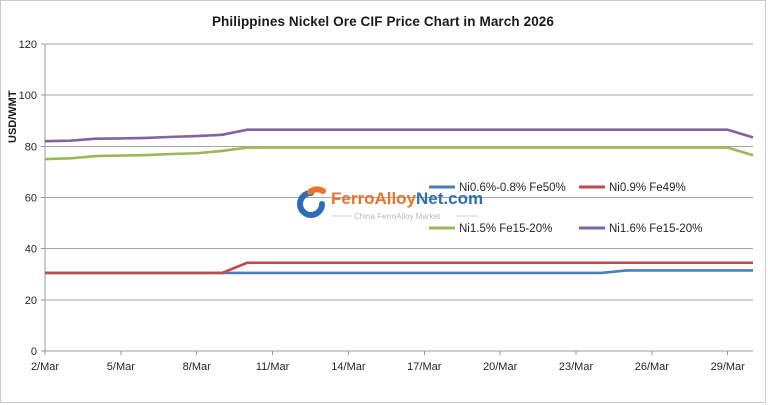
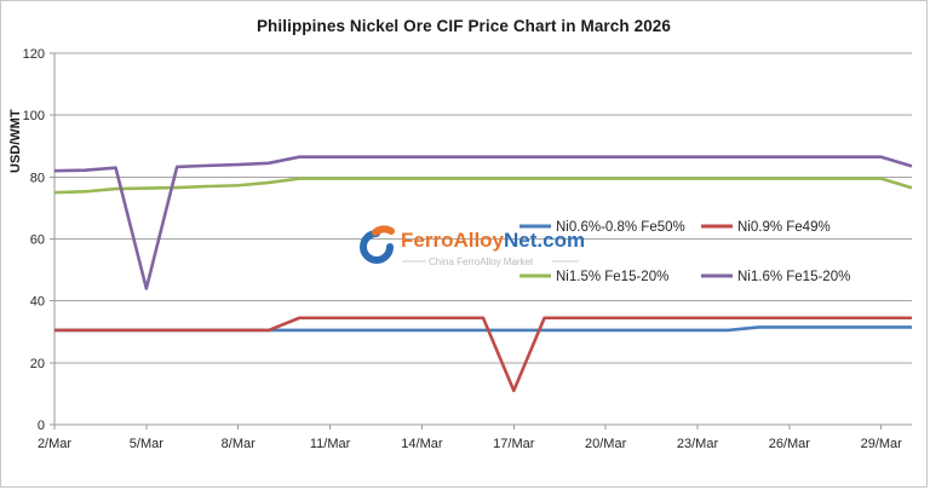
Ni1.6% Fe15-20%/5/Mar: 83 -> 44
Ni0.9% Fe49%/17/Mar: 34 -> 11
